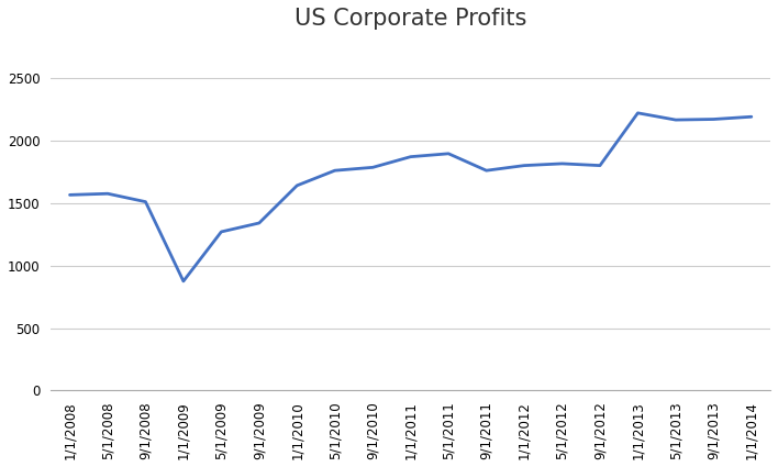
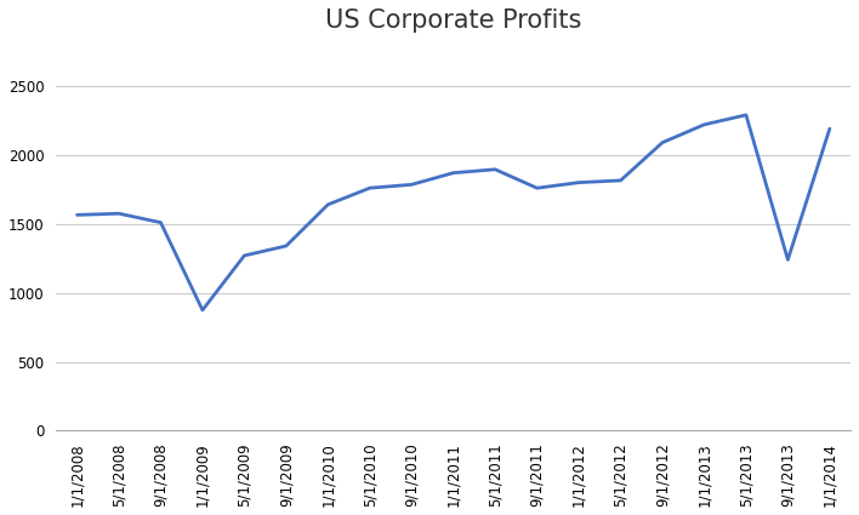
9/1/2012: 1800 -> 2090
5/1/2013: 2160 -> 2290
9/1/2013: 2170 -> 1240
